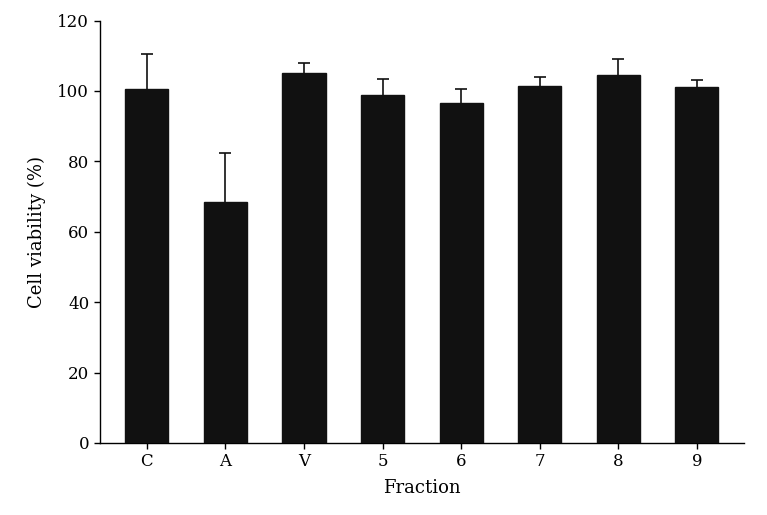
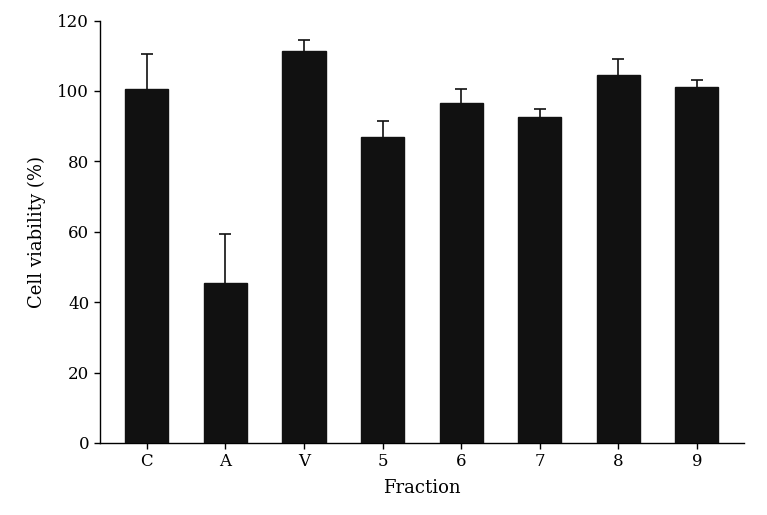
A: 68.5 -> 45.5
V: 105.0 -> 111.5
5: 99.0 -> 87.0
7: 101.5 -> 92.5
